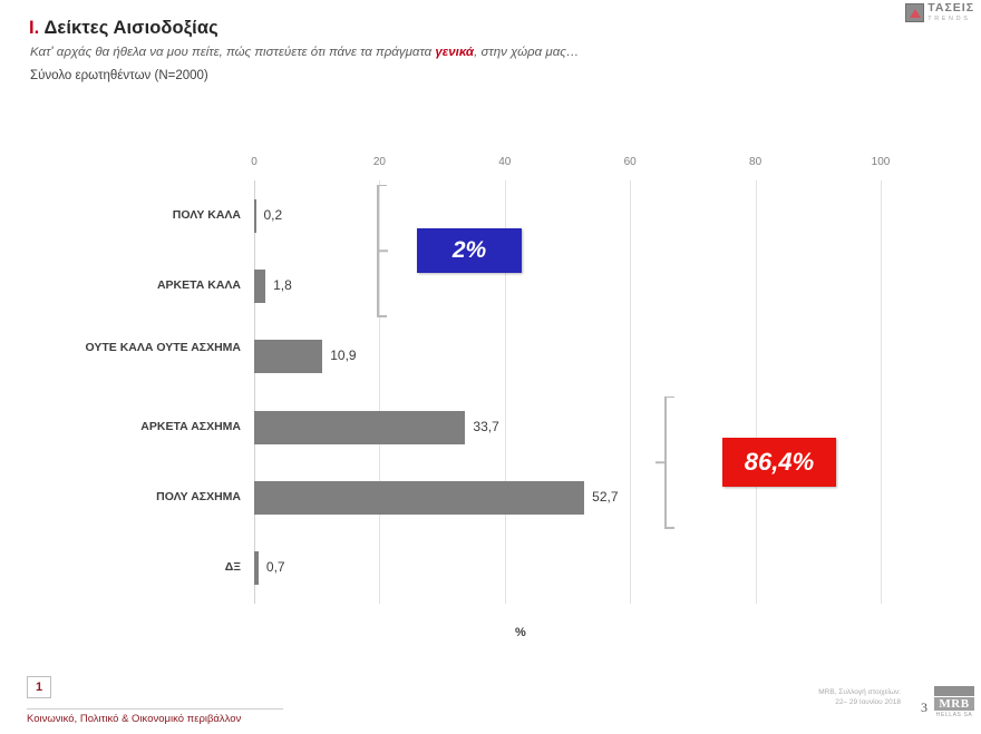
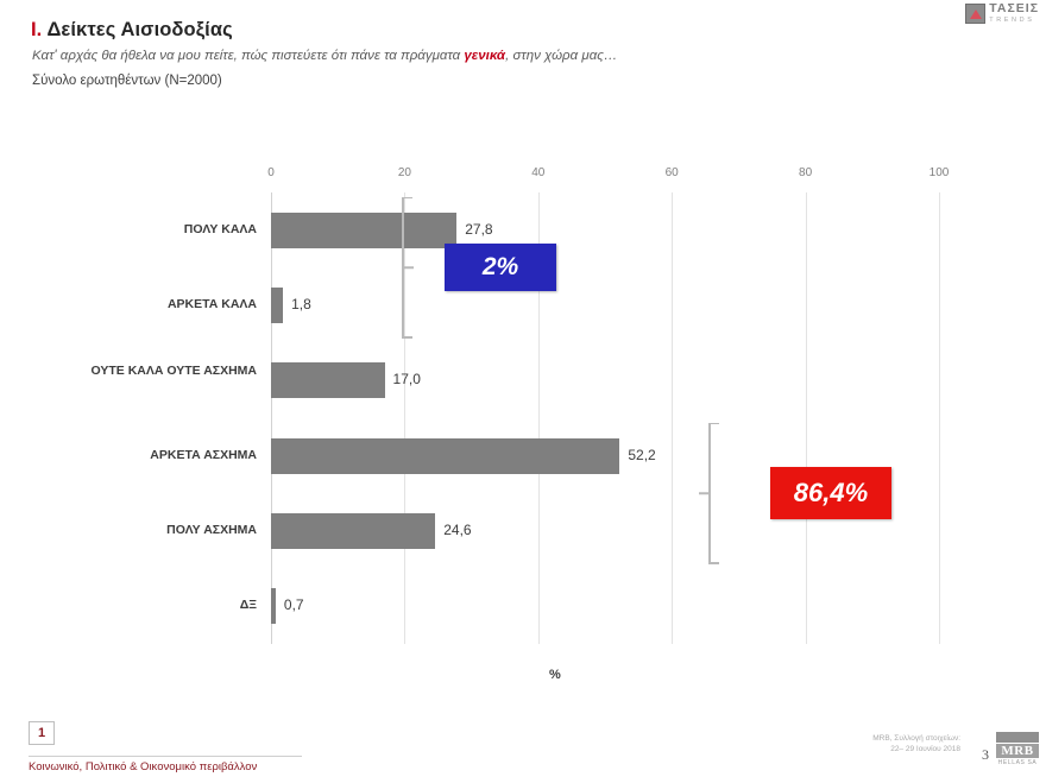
ΠΟΛΥ ΚΑΛΑ: 0,2 -> 27,8
ΟΥΤΕ ΚΑΛΑ ΟΥΤΕ ΑΣΧΗΜΑ: 10,9 -> 17,0
ΑΡΚΕΤΑ ΑΣΧΗΜΑ: 33,7 -> 52,2
ΠΟΛΥ ΑΣΧΗΜΑ: 52,7 -> 24,6
